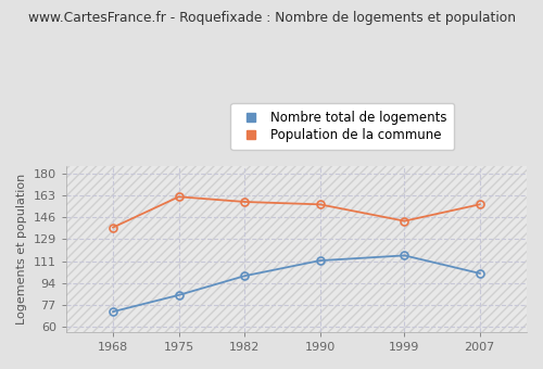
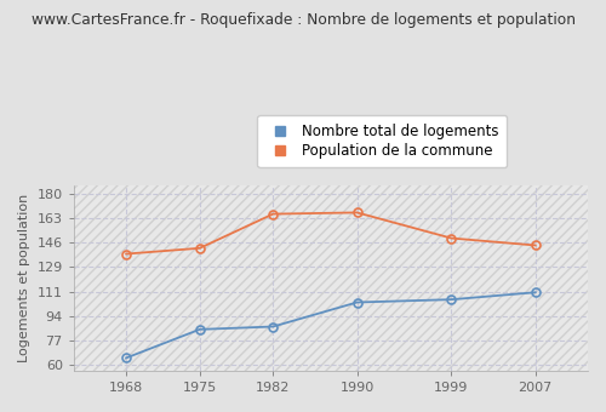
Nombre total de logements/1968: 72 -> 65
Population de la commune/1975: 162 -> 142
Nombre total de logements/1982: 100 -> 87
Population de la commune/1982: 158 -> 166
Nombre total de logements/1990: 112 -> 104
Population de la commune/1990: 156 -> 167
Nombre total de logements/1999: 116 -> 106
Population de la commune/1999: 143 -> 149
Nombre total de logements/2007: 102 -> 111
Population de la commune/2007: 156 -> 144
